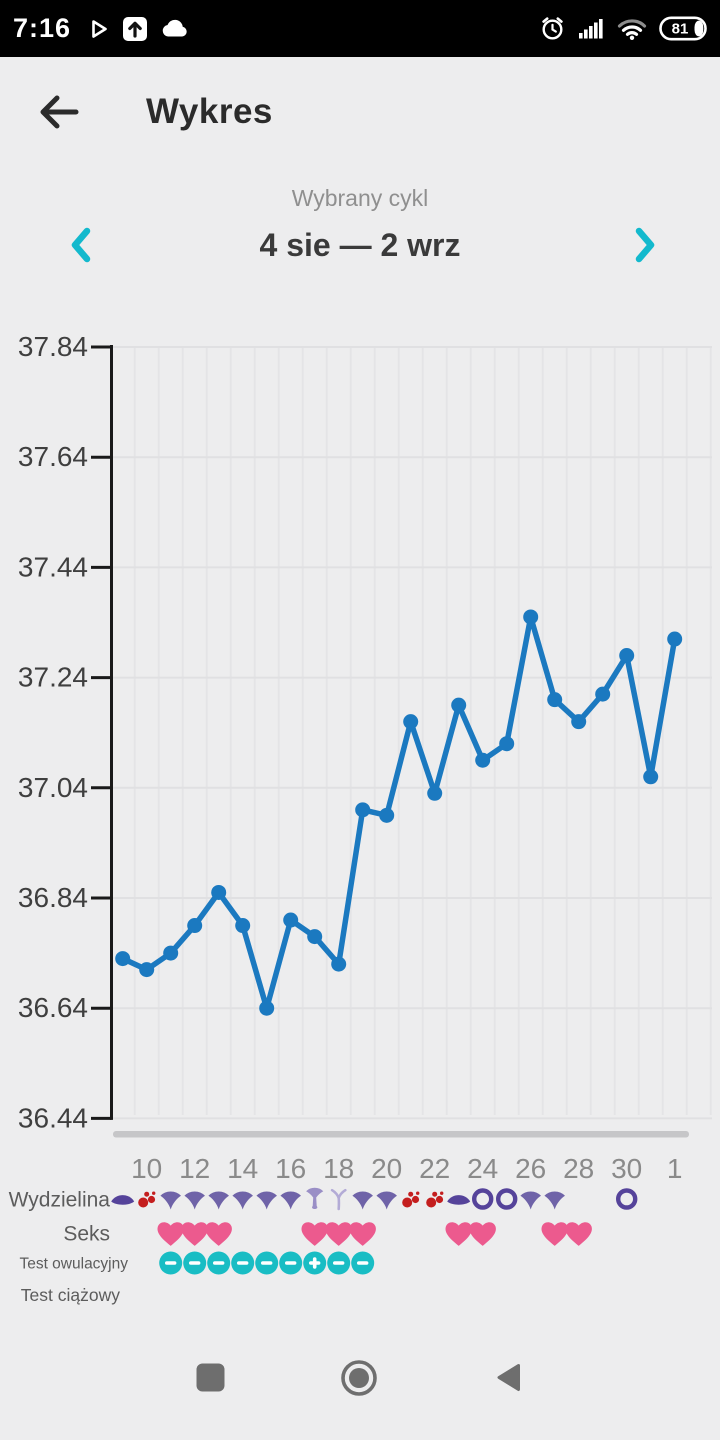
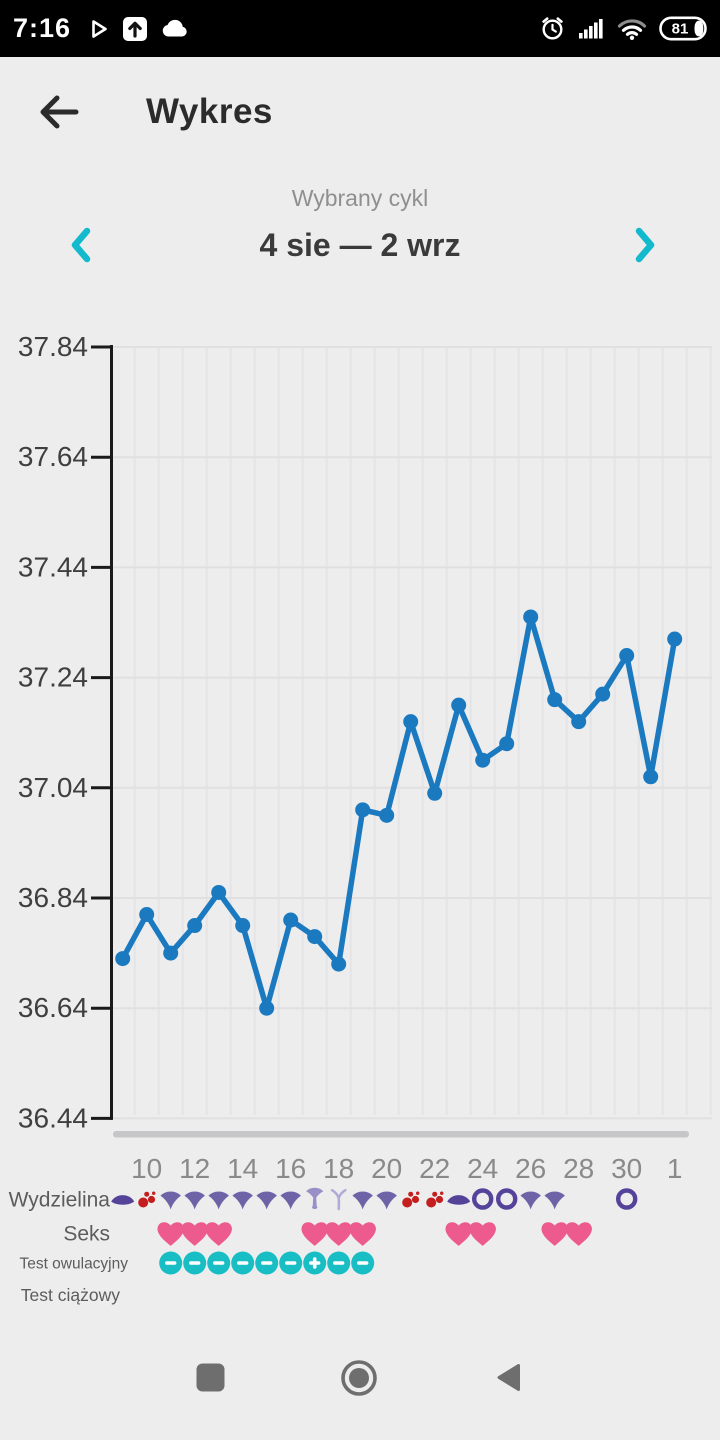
10: 36.71 -> 36.81
